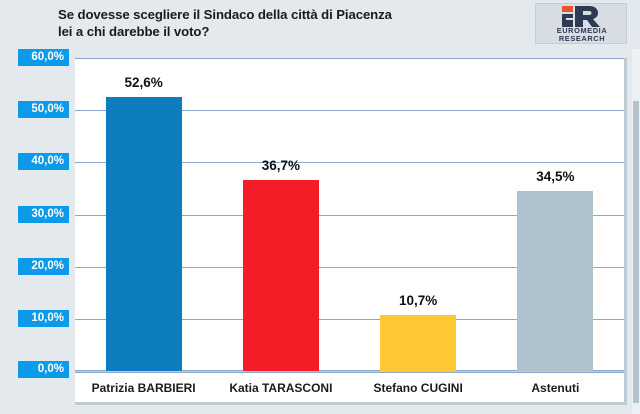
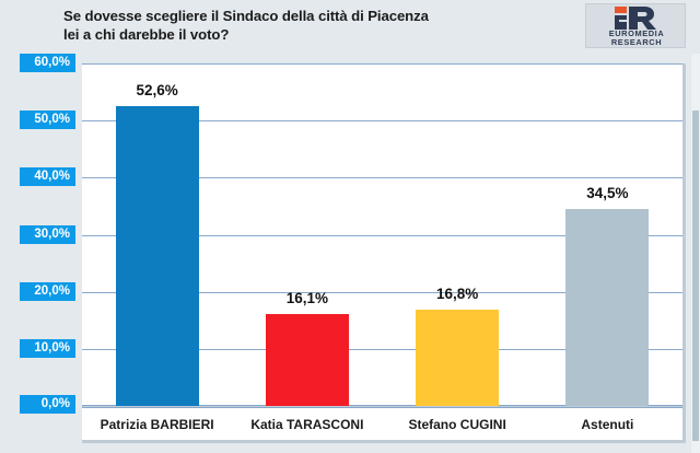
Katia TARASCONI: 36,7% -> 16,1%
Stefano CUGINI: 10,7% -> 16,8%
